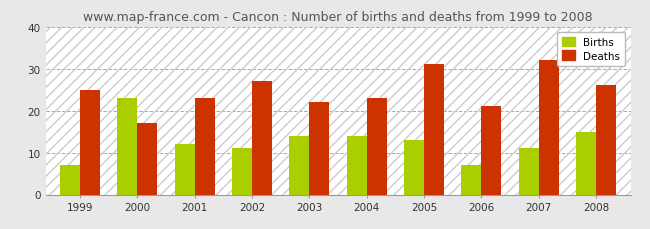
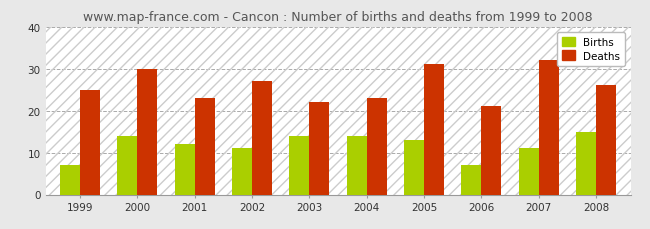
Births/2000: 23 -> 14
Deaths/2000: 17 -> 30
